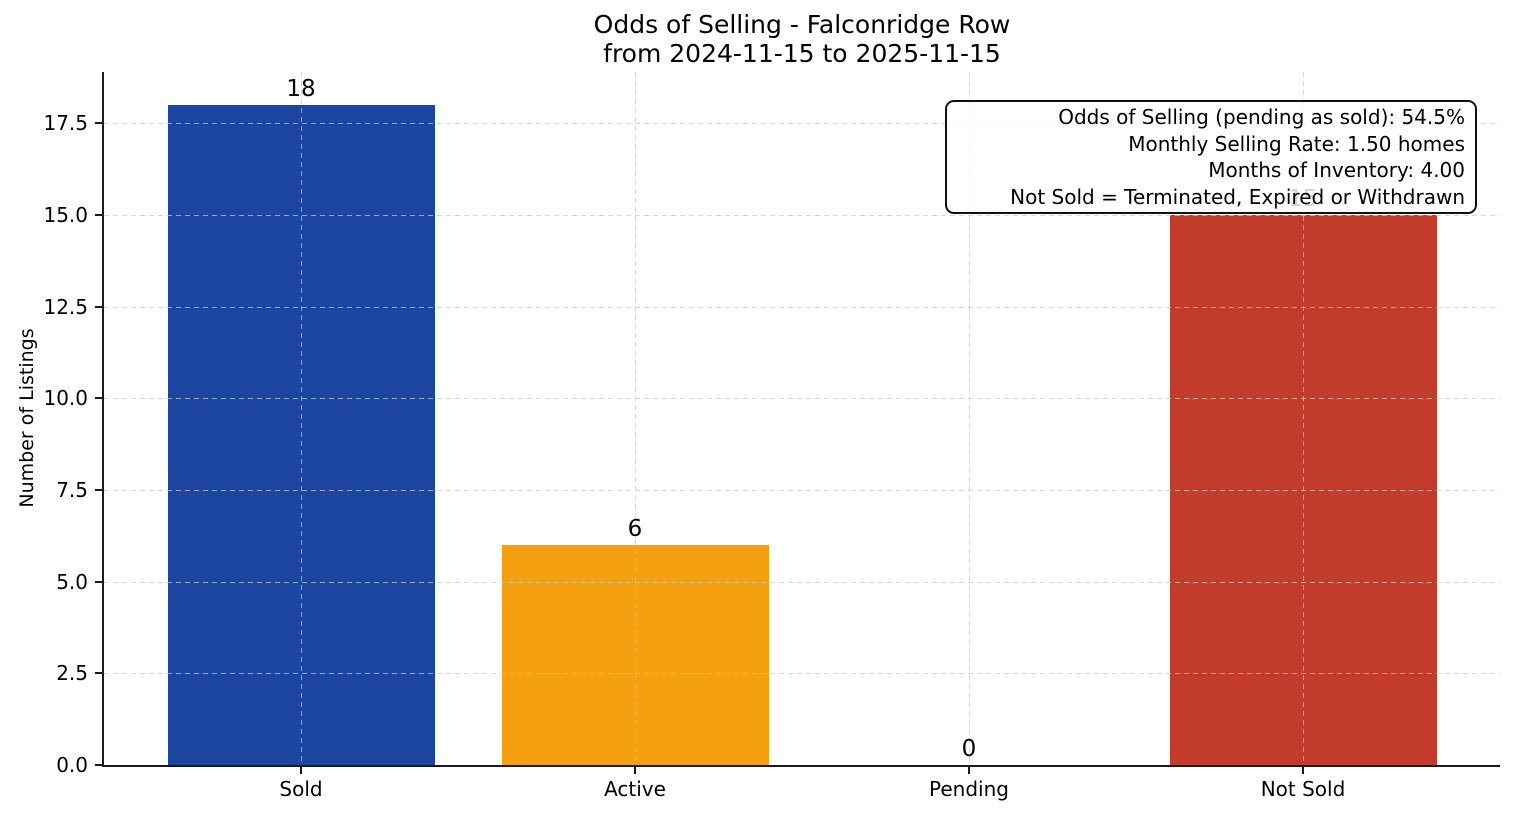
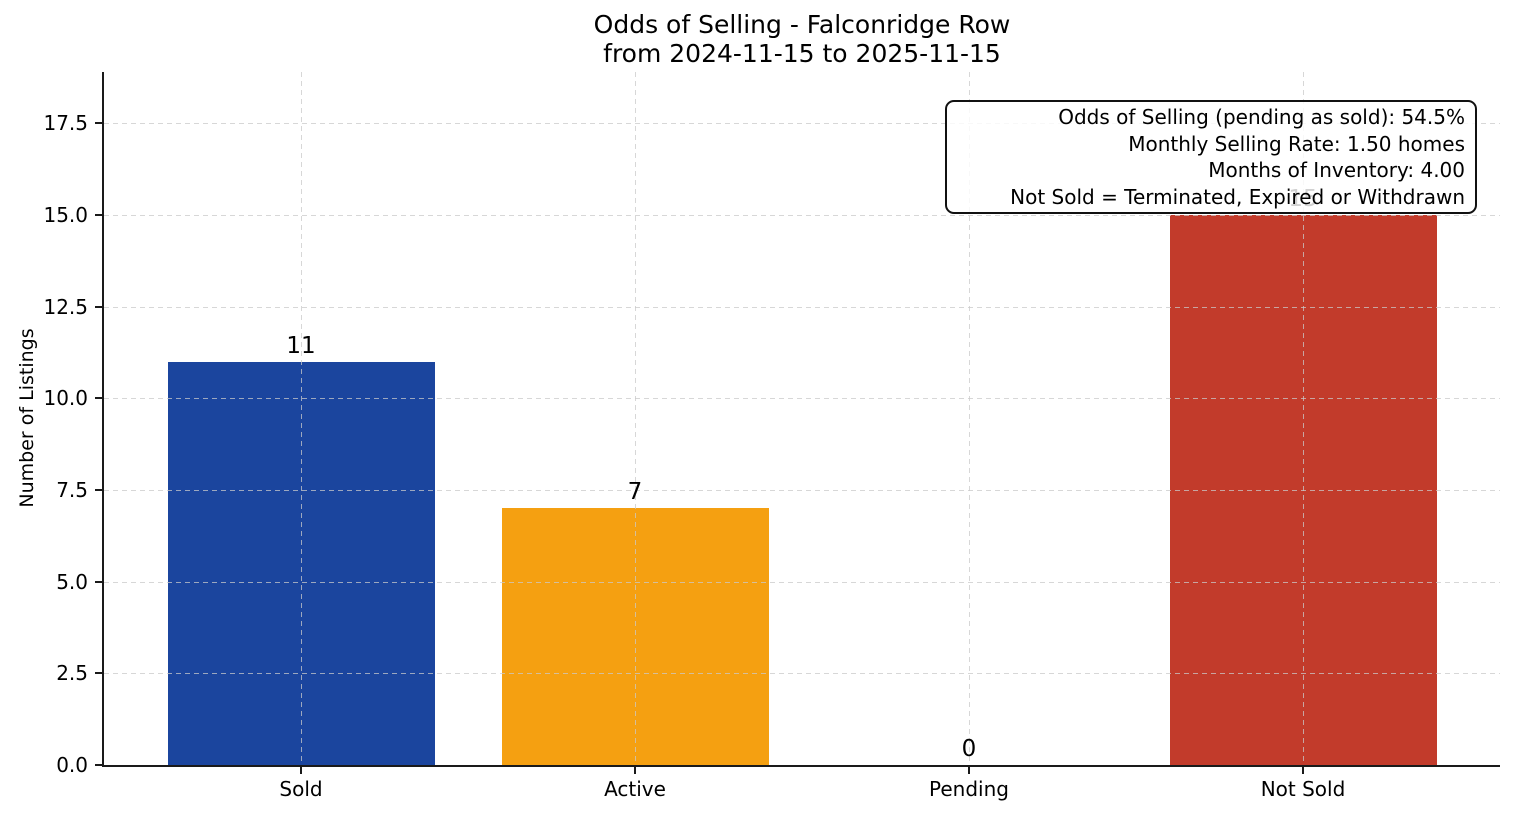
Sold: 18 -> 11
Active: 6 -> 7
